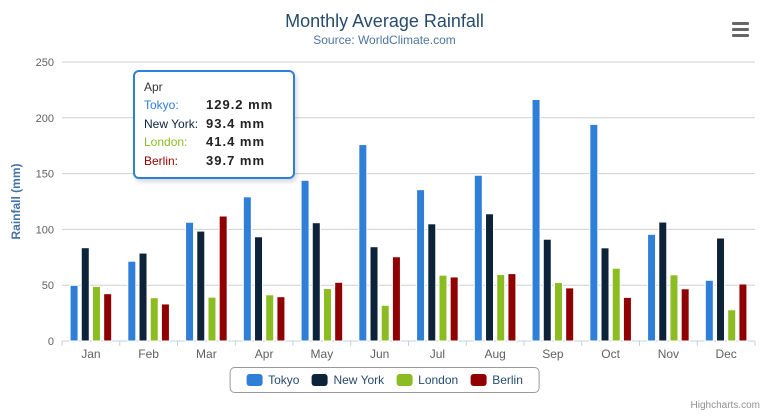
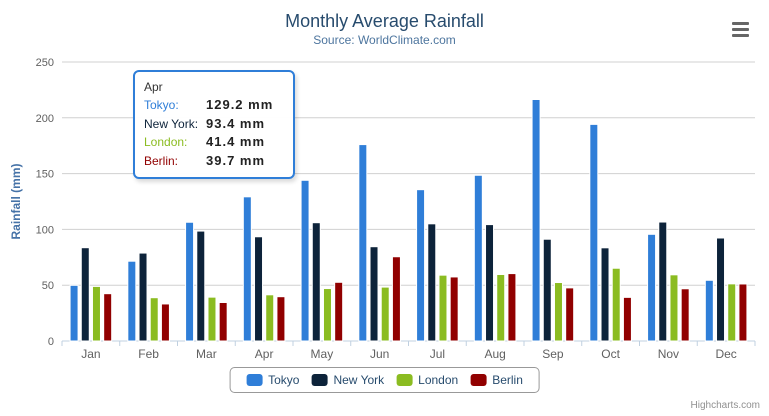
Berlin/Mar: 112 -> 34
London/Jun: 32 -> 48
New York/Aug: 114 -> 104
London/Dec: 28 -> 51
